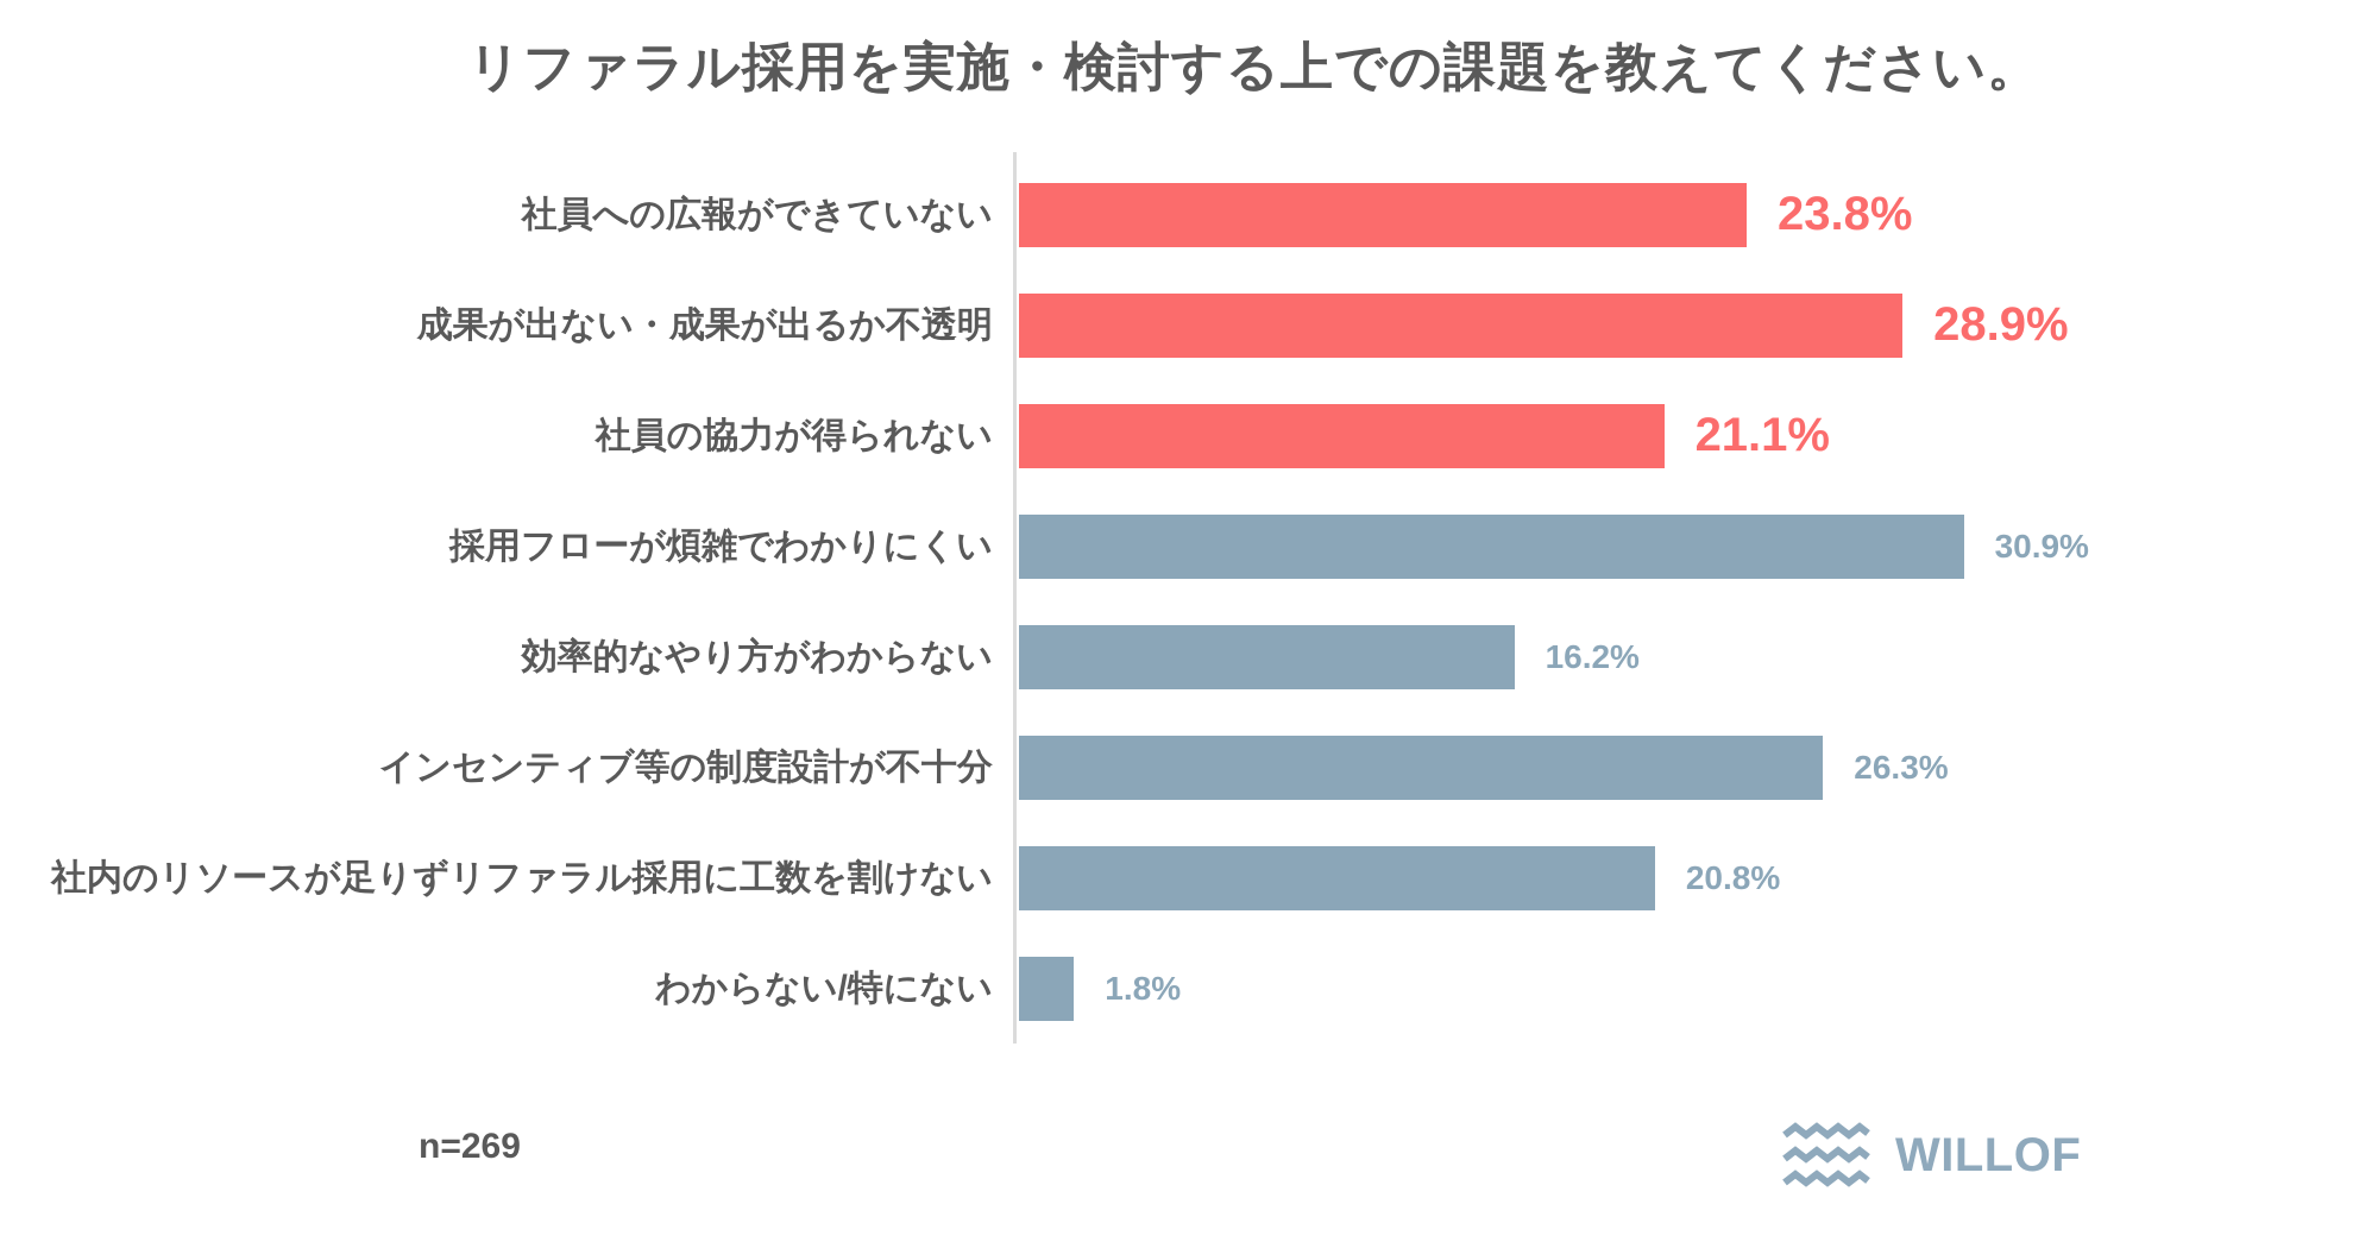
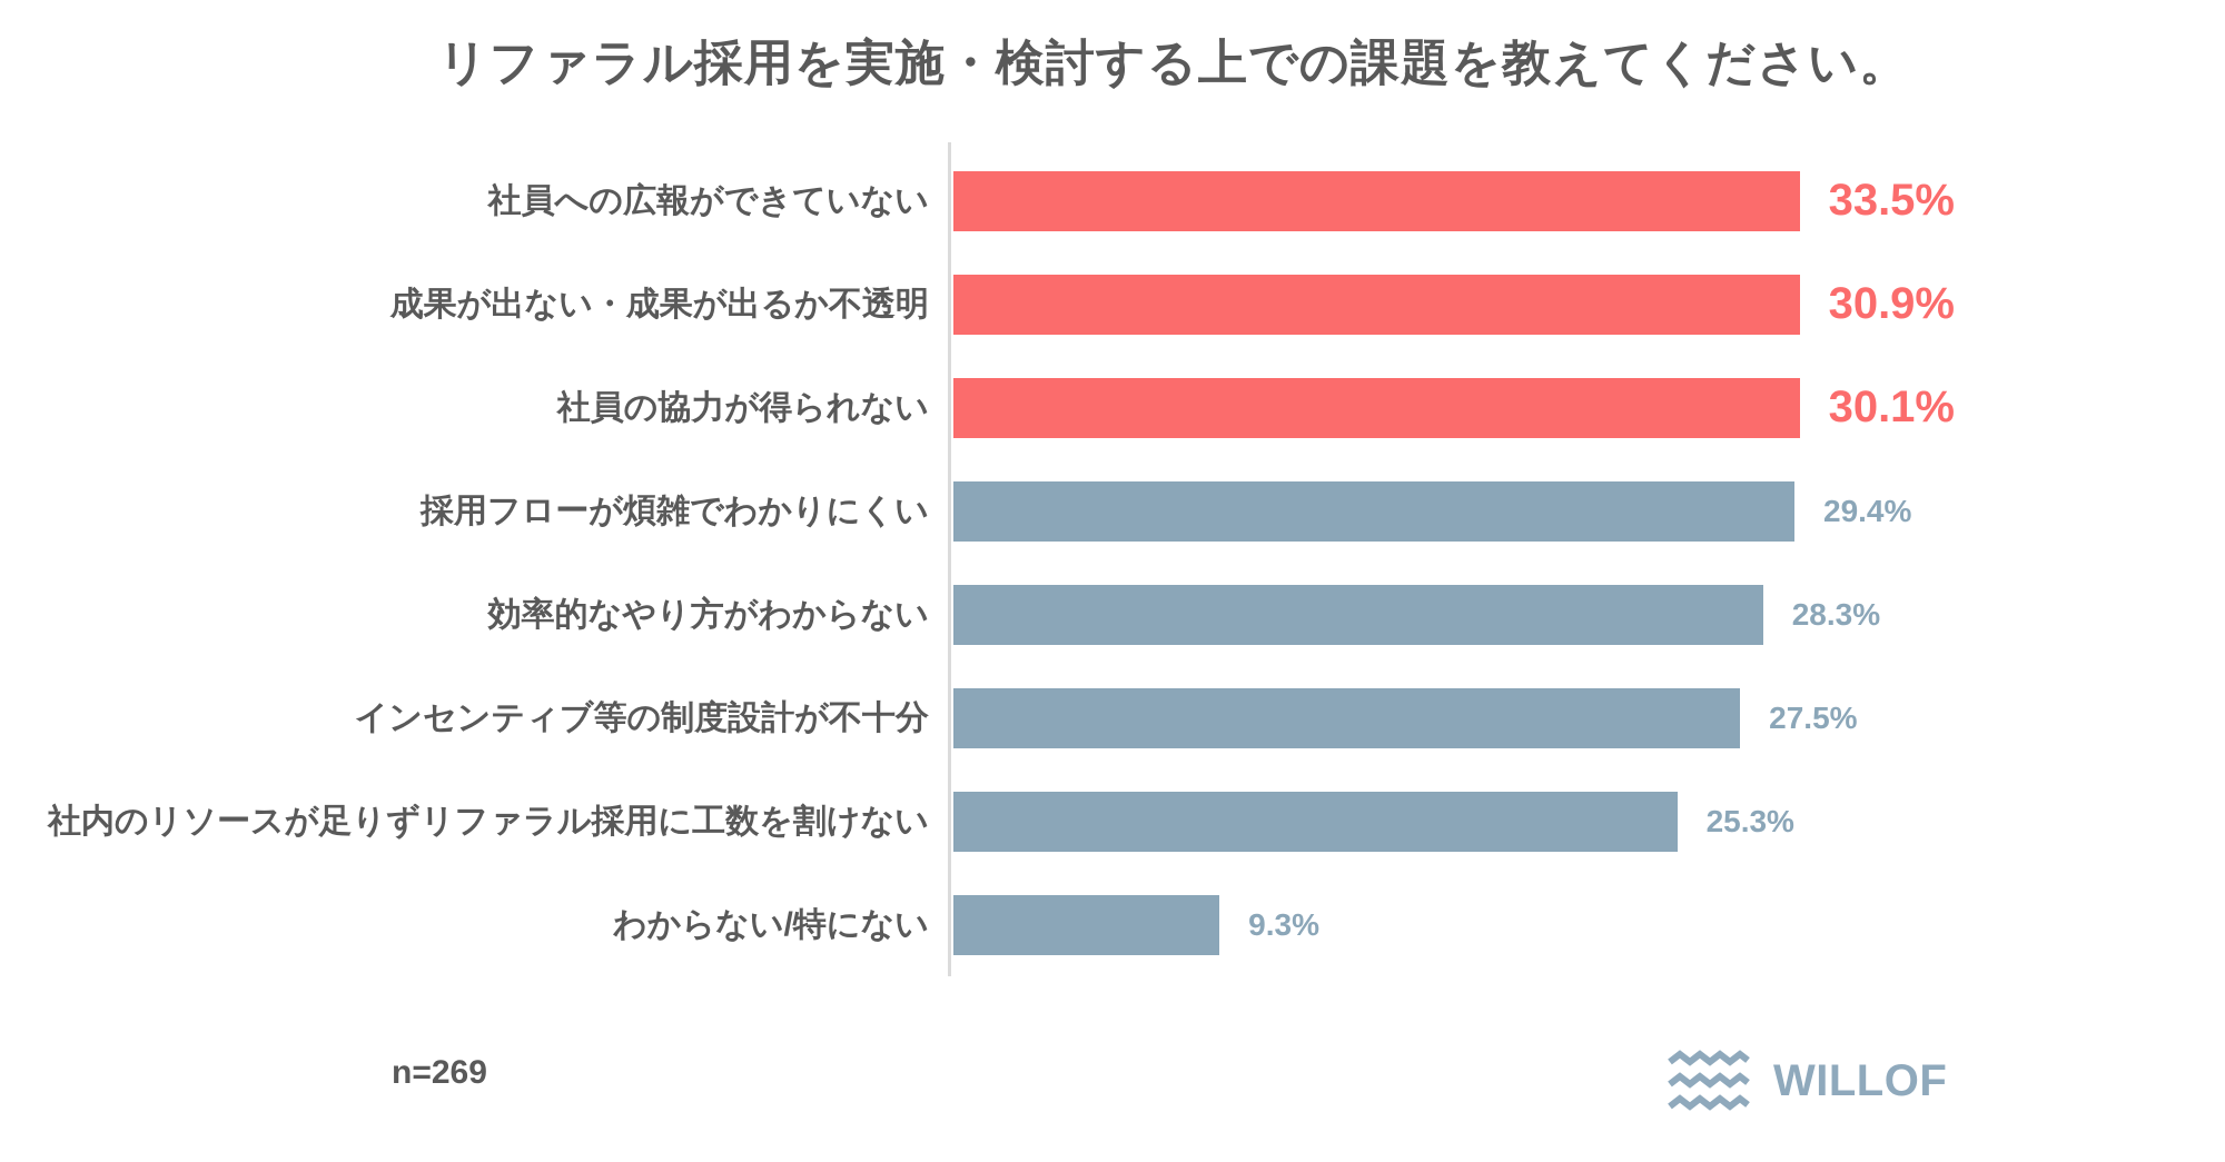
社員への広報ができていない: 23.8% -> 33.5%
成果が出ない・成果が出るか不透明: 28.9% -> 30.9%
社員の協力が得られない: 21.1% -> 30.1%
採用フローが煩雑でわかりにくい: 30.9% -> 29.4%
効率的なやり方がわからない: 16.2% -> 28.3%
インセンティブ等の制度設計が不十分: 26.3% -> 27.5%
社内のリソースが足りずリファラル採用に工数を割けない: 20.8% -> 25.3%
わからない/特にない: 1.8% -> 9.3%
